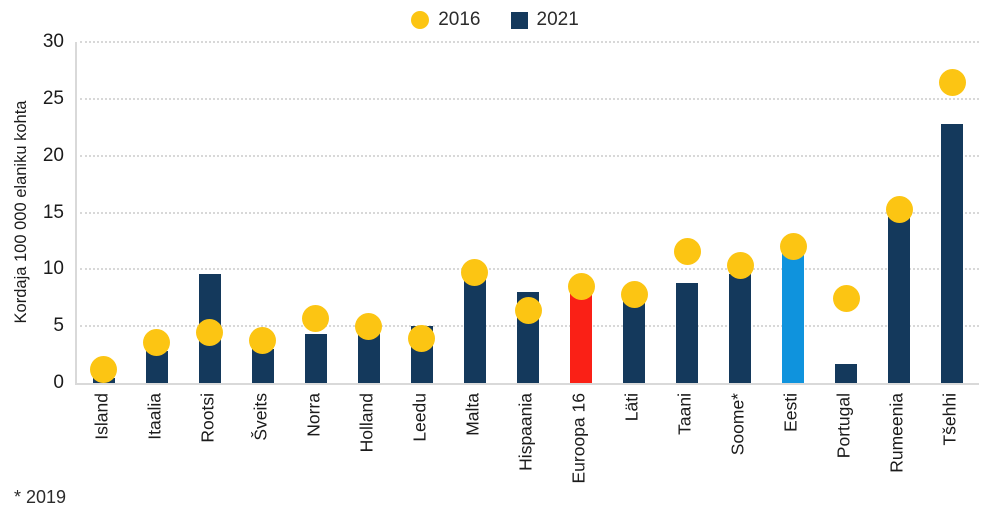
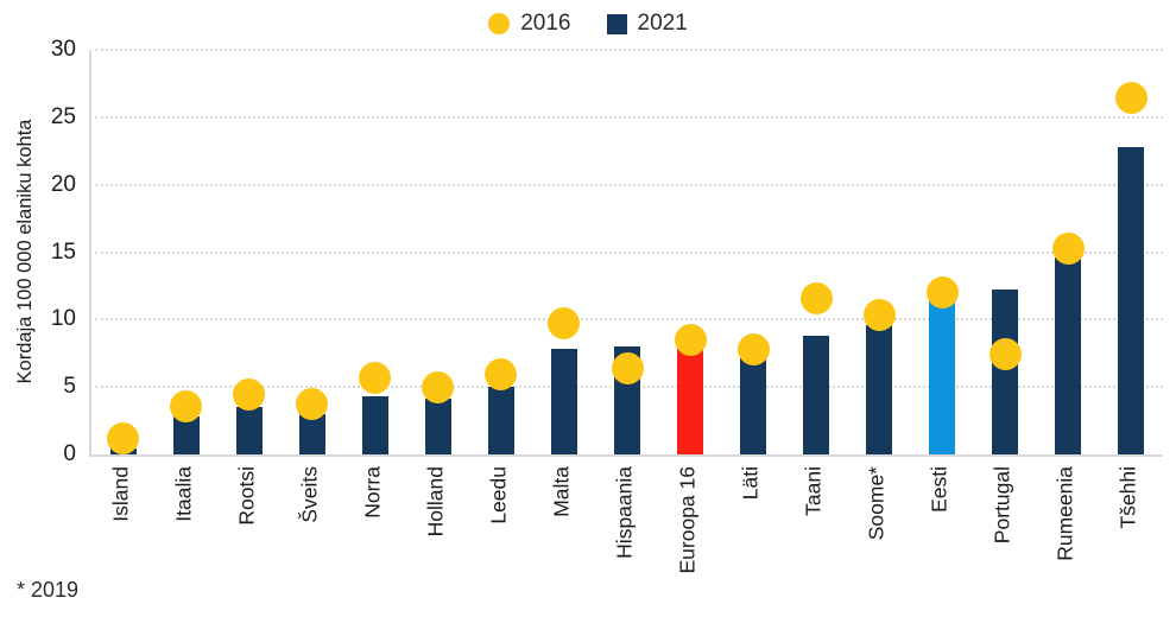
2021/Rootsi: 9.6 -> 3.5
2021/Holland: 5.4 -> 4.1
2016/Leedu: 3.9 -> 5.9
2021/Malta: 9.5 -> 7.8
2021/Portugal: 1.7 -> 12.2
